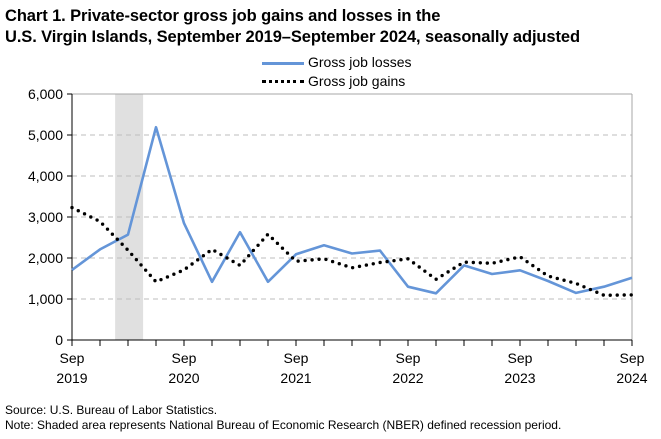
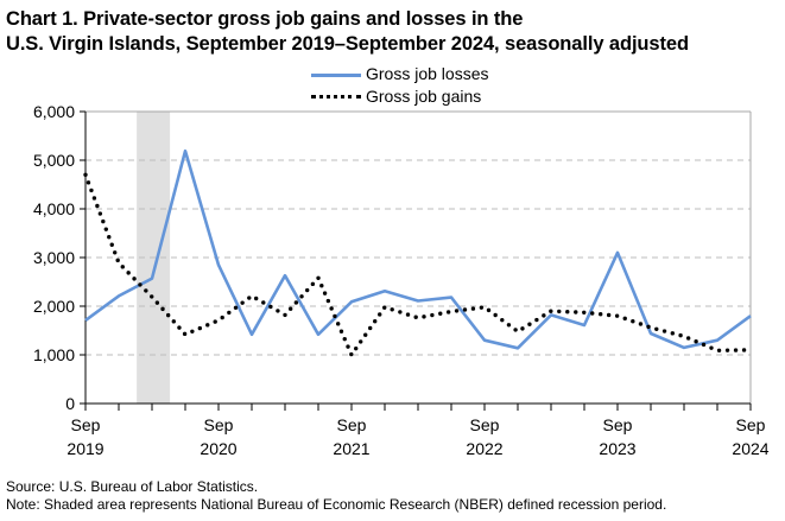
Gross job gains/Sep 2019: 3200 -> 4700
Gross job gains/Sep 2021: 1900 -> 1000
Gross job losses/Sep 2023: 1700 -> 3100
Gross job gains/Sep 2023: 2000 -> 1800
Gross job losses/Sep 2024: 1500 -> 1800
